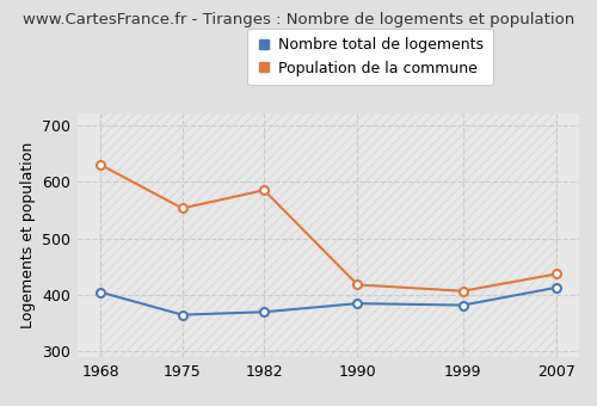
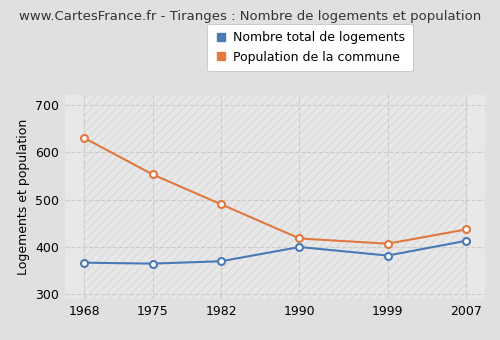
Nombre total de logements/1968: 405 -> 367
Population de la commune/1982: 585 -> 490
Nombre total de logements/1990: 385 -> 400
